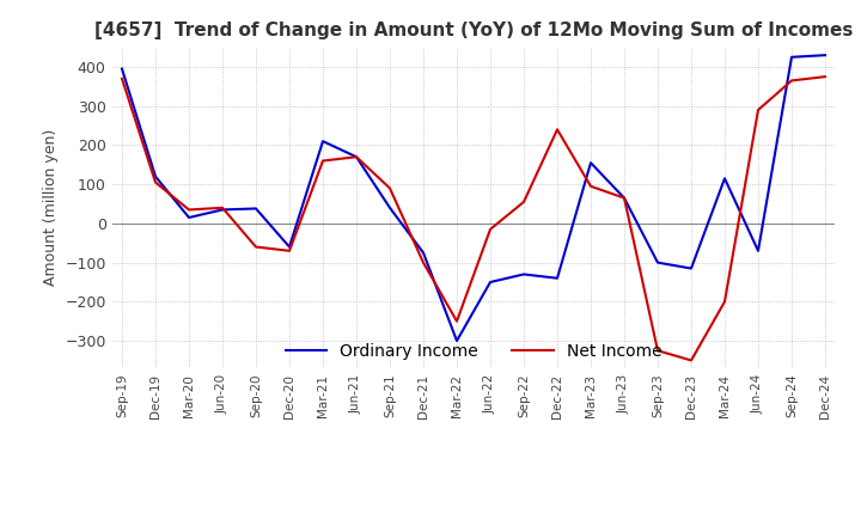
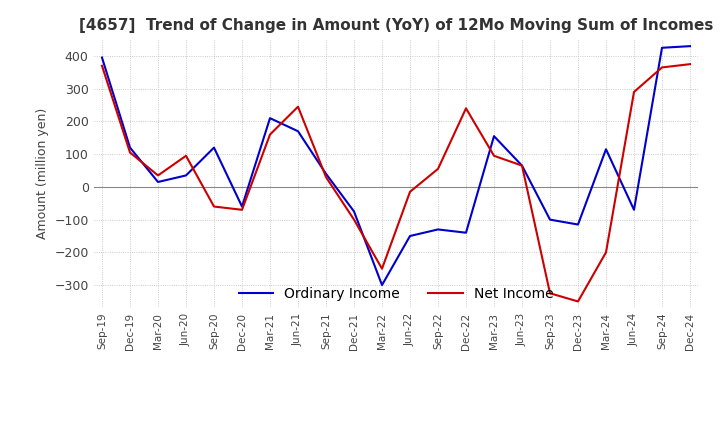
Net Income/Jun-20: 40 -> 95
Ordinary Income/Sep-20: 38 -> 120
Net Income/Jun-21: 170 -> 245
Net Income/Sep-21: 90 -> 30
